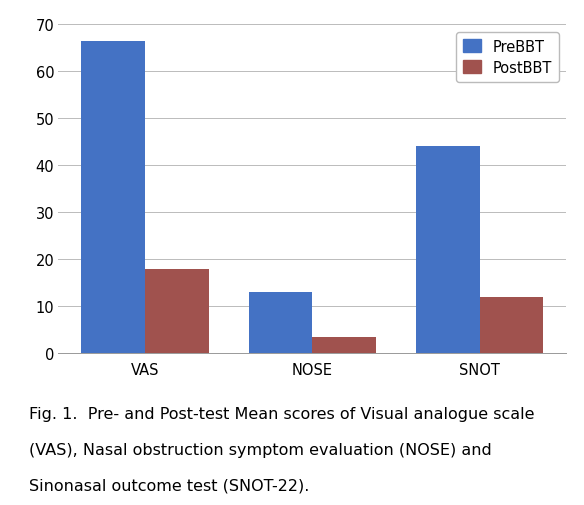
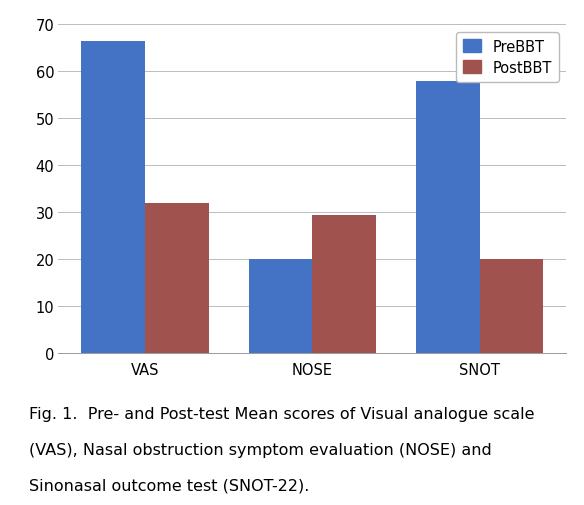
PostBBT/VAS: 18.0 -> 32.0
PreBBT/NOSE: 13.0 -> 20.0
PostBBT/NOSE: 3.5 -> 29.5
PreBBT/SNOT: 44.0 -> 58.0
PostBBT/SNOT: 12.0 -> 20.0
